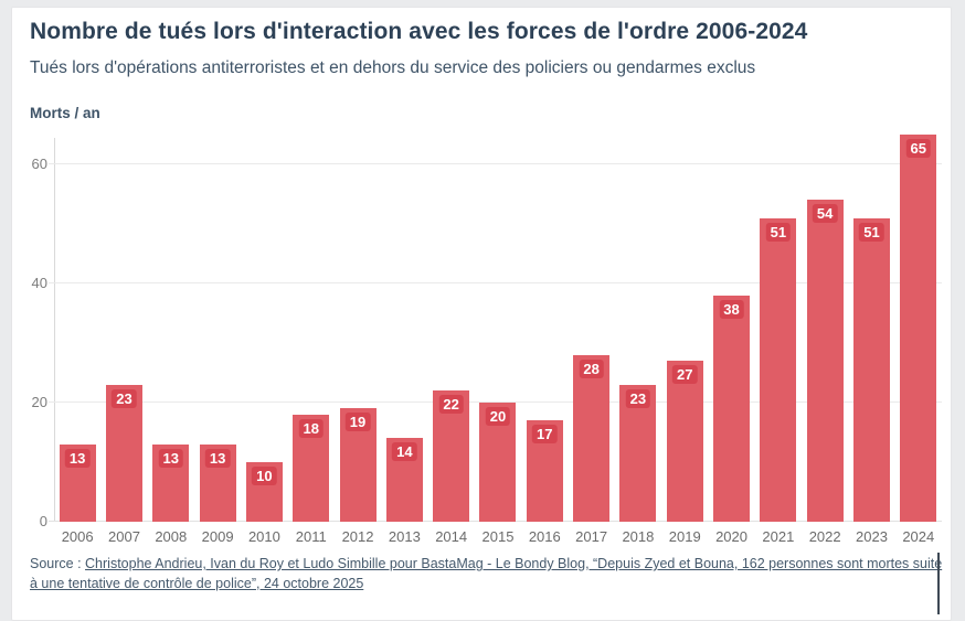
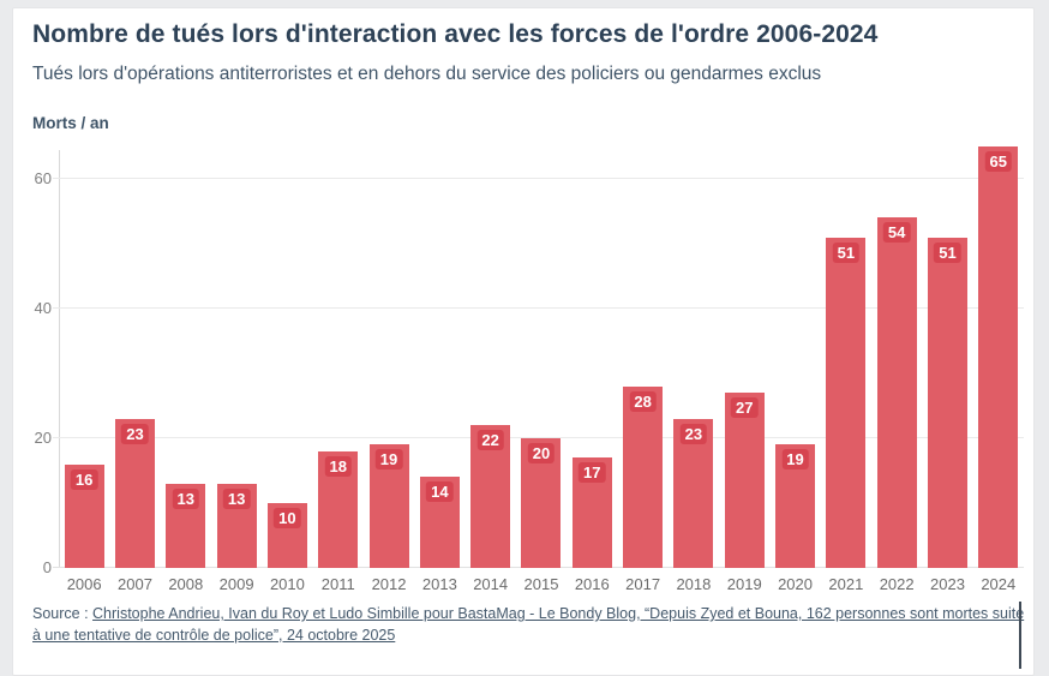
2006: 13 -> 16
2020: 38 -> 19
